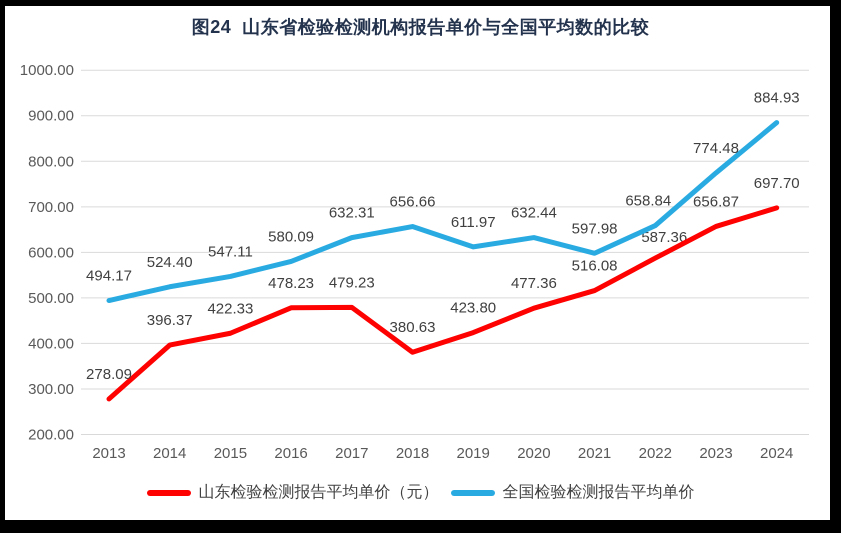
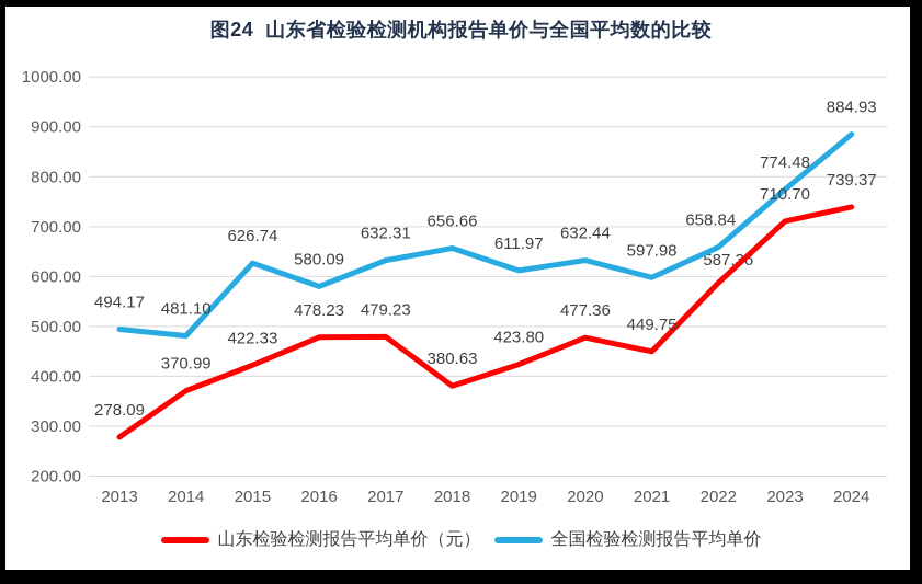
山东检验检测报告平均单价（元）/2014: 396.37 -> 370.99
全国检验检测报告平均单价/2014: 524.40 -> 481.10
全国检验检测报告平均单价/2015: 547.11 -> 626.74
山东检验检测报告平均单价（元）/2021: 516.08 -> 449.75
山东检验检测报告平均单价（元）/2023: 656.87 -> 710.70
山东检验检测报告平均单价（元）/2024: 697.70 -> 739.37
